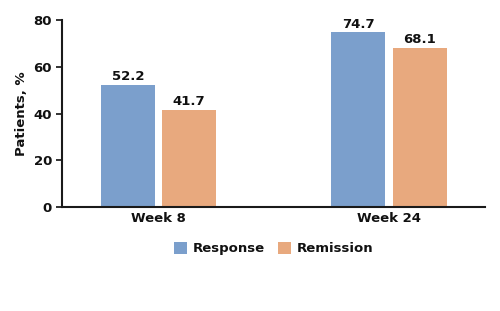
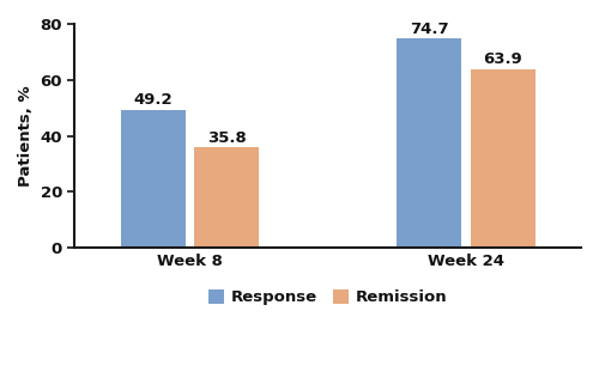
Response/Week 8: 52.2 -> 49.2
Remission/Week 8: 41.7 -> 35.8
Remission/Week 24: 68.1 -> 63.9
